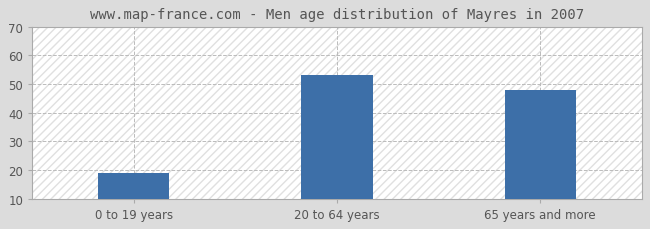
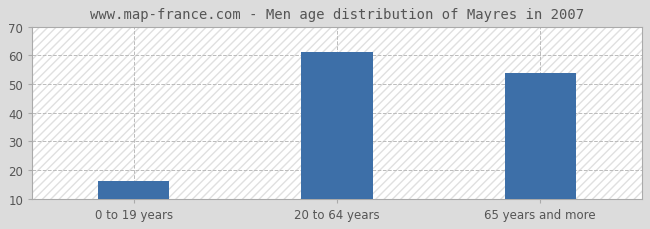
0 to 19 years: 19 -> 16
20 to 64 years: 53 -> 61
65 years and more: 48 -> 54
